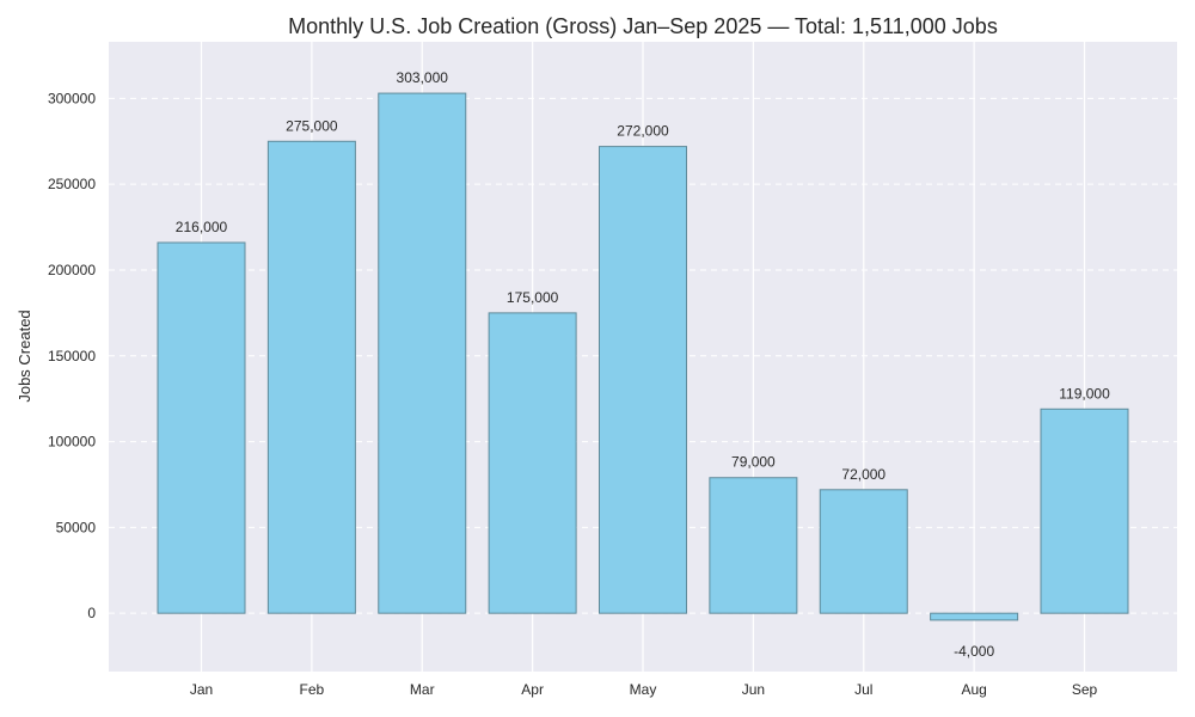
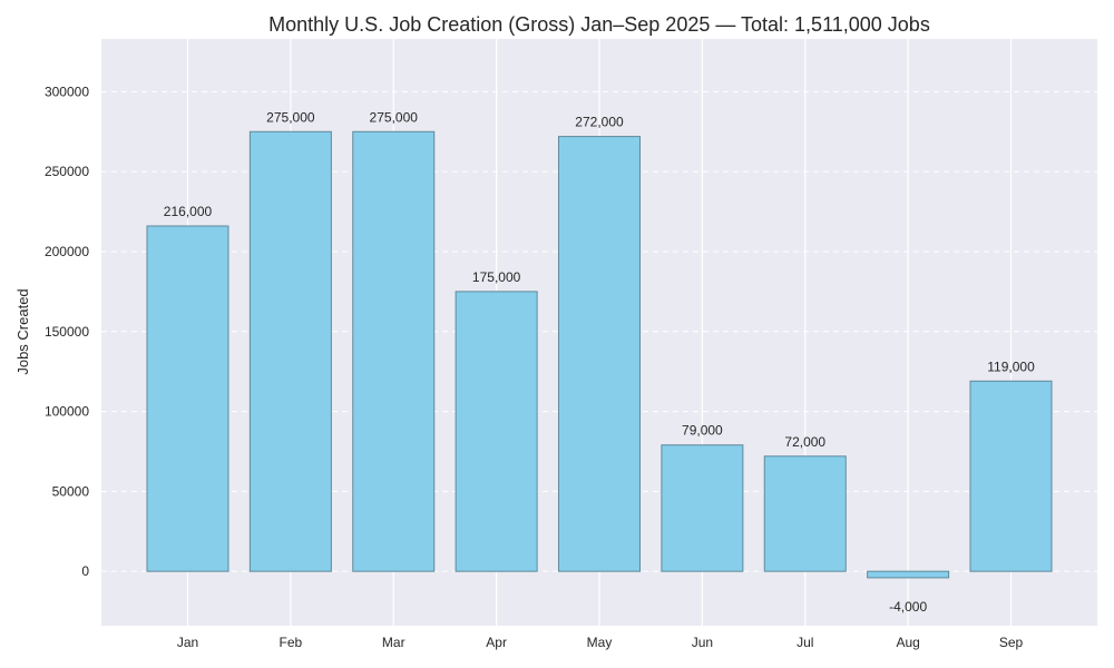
Mar: 303,000 -> 275,000
